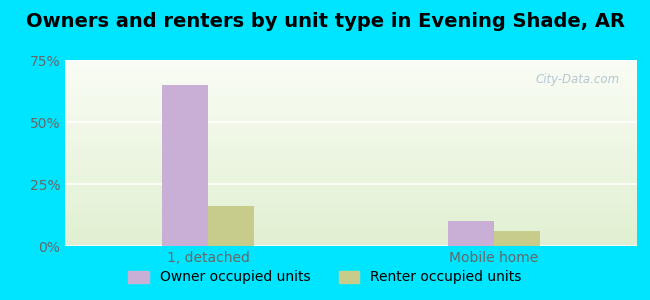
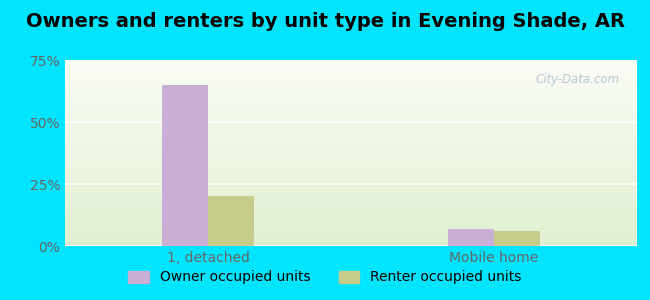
Renter occupied units/1, detached: 16% -> 20%
Owner occupied units/Mobile home: 10% -> 7%
